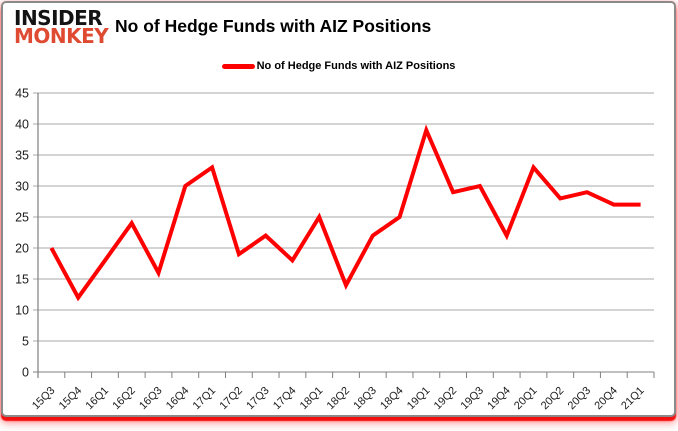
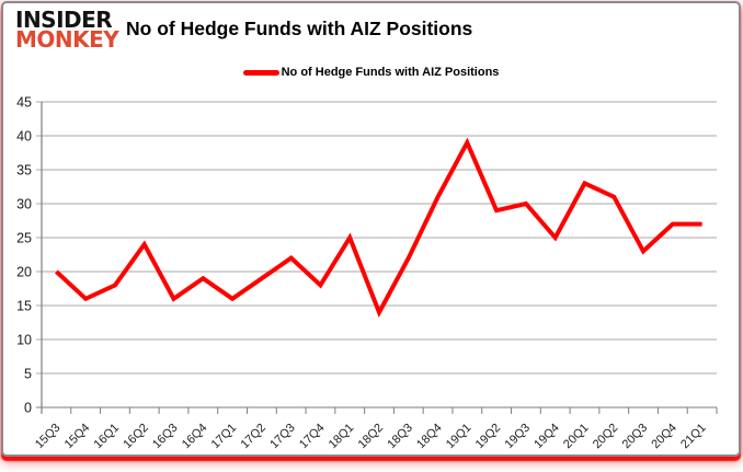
15Q4: 12 -> 16
16Q4: 30 -> 19
17Q1: 33 -> 16
18Q4: 25 -> 31
19Q4: 22 -> 25
20Q2: 28 -> 31
20Q3: 29 -> 23
